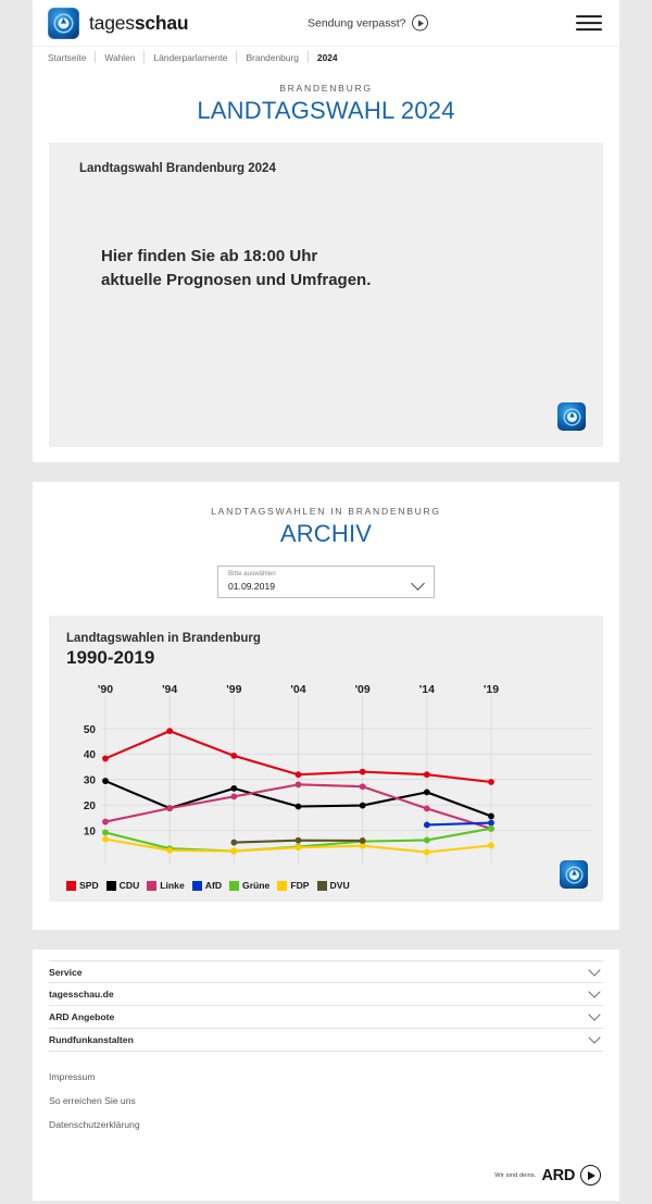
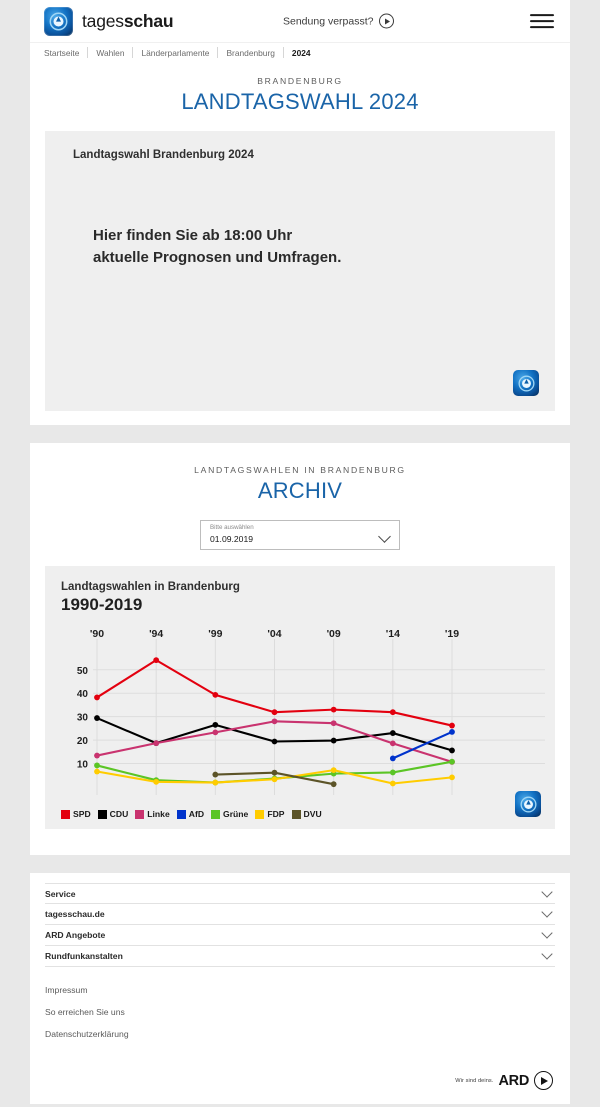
SPD/'94: 49 -> 54
FDP/'09: 4 -> 7
DVU/'09: 6 -> 1
CDU/'14: 25 -> 23
SPD/'19: 29 -> 26
AfD/'19: 13 -> 24
